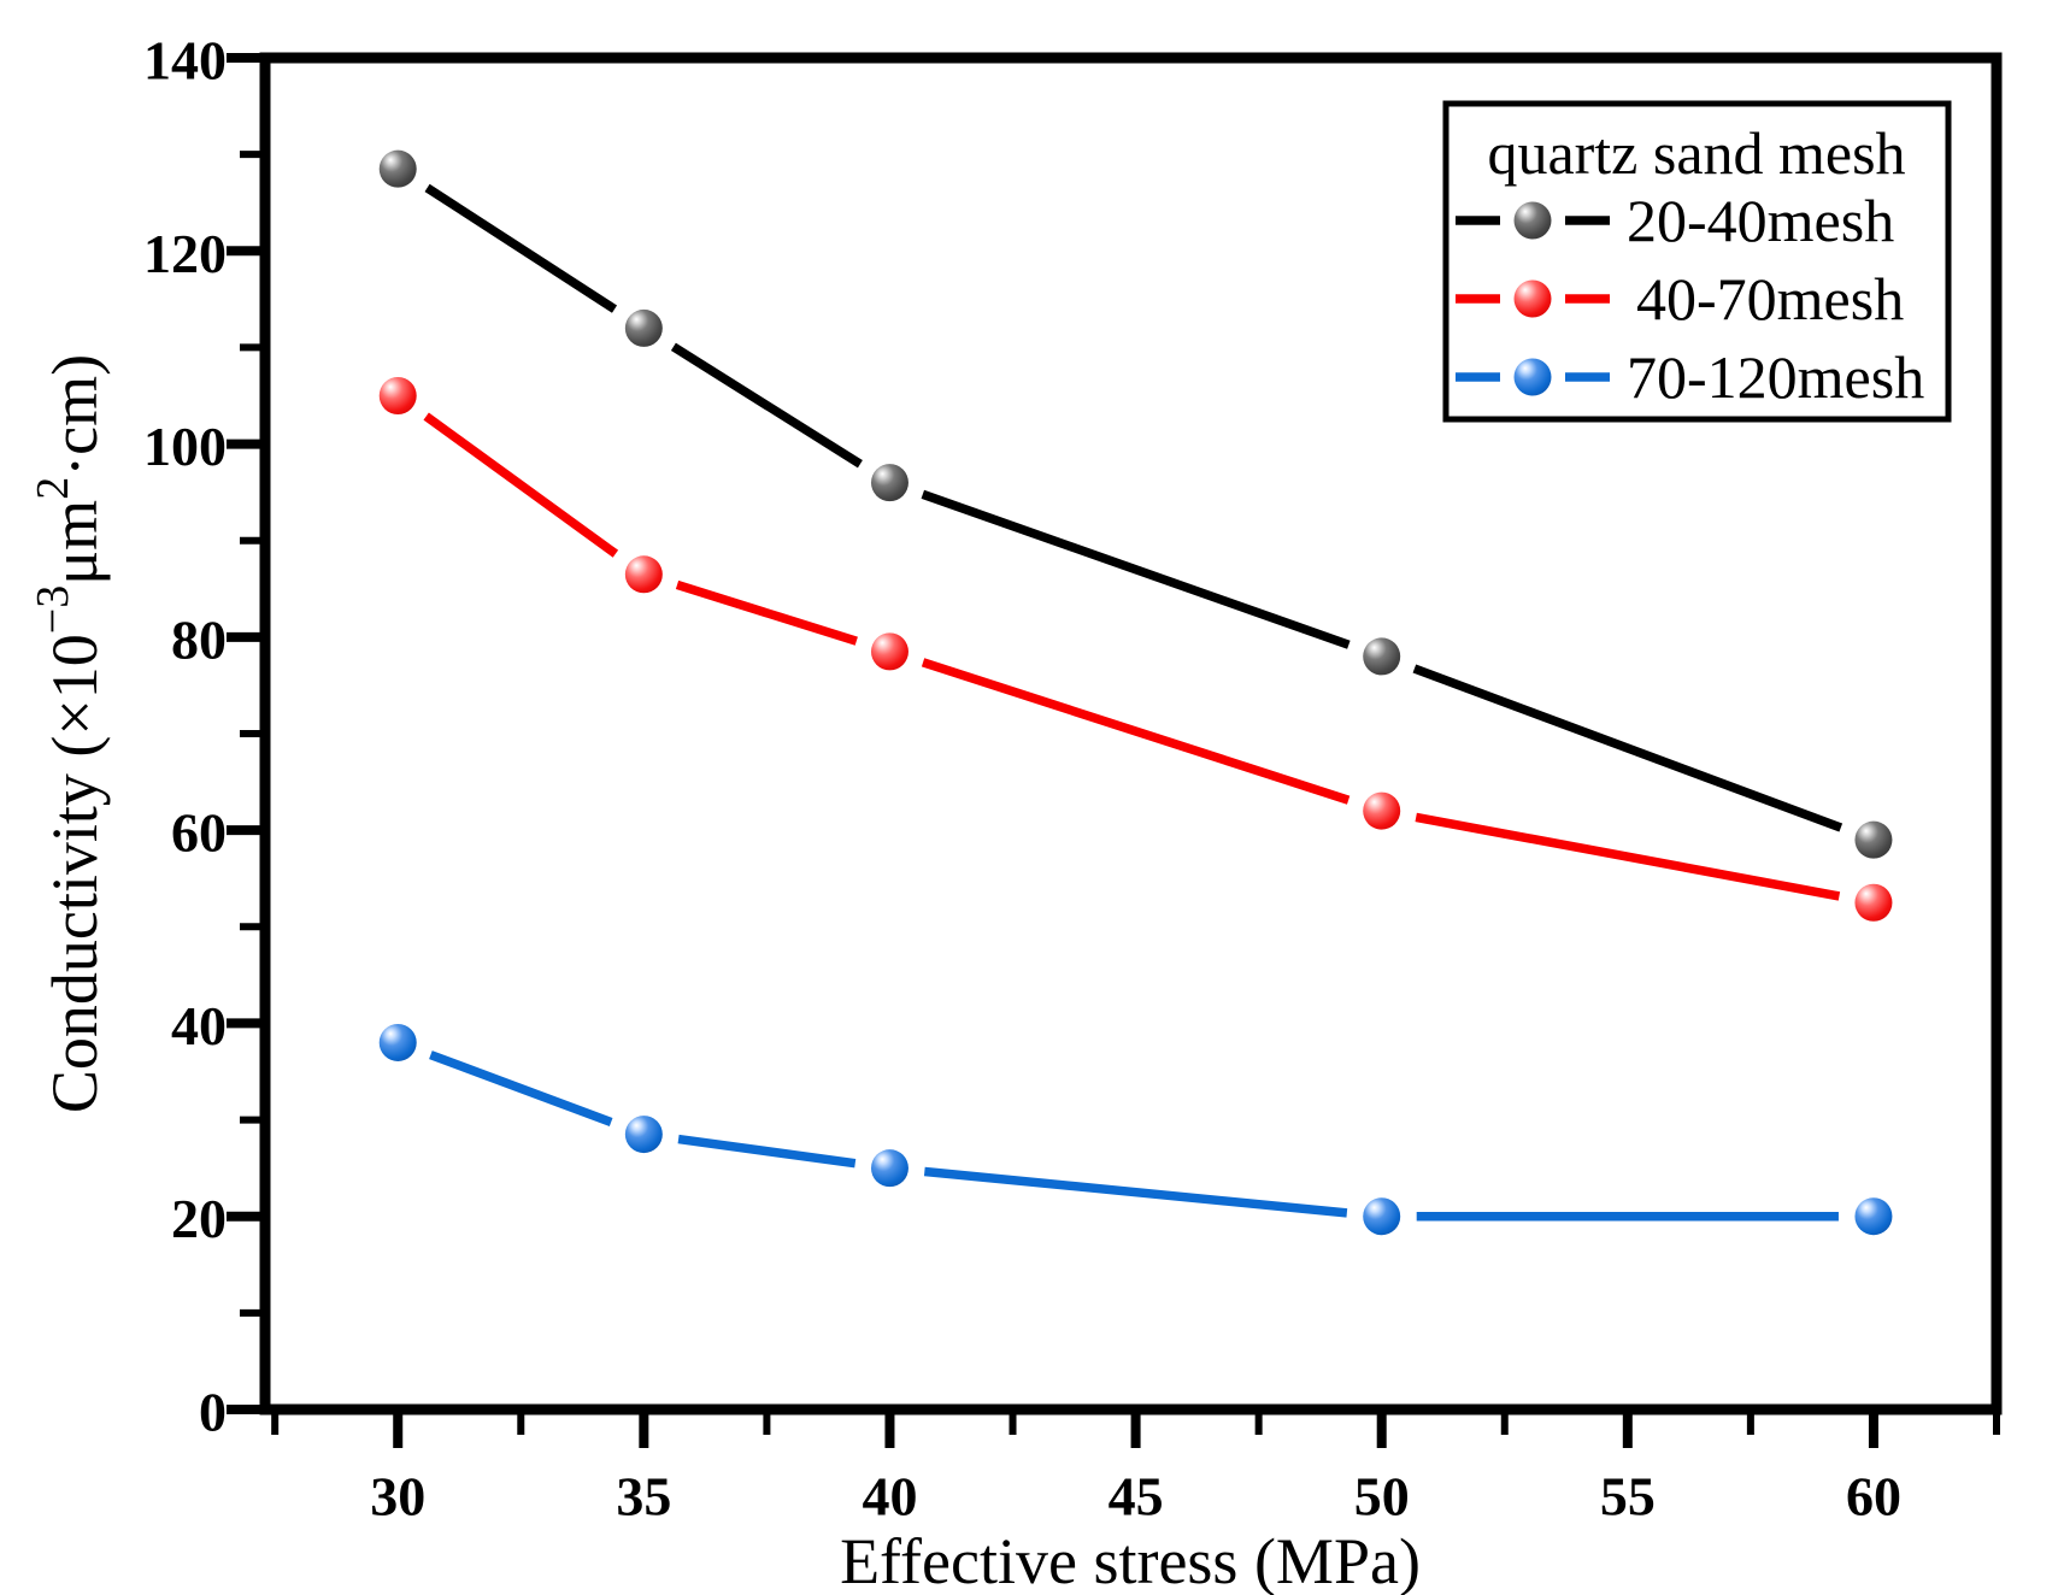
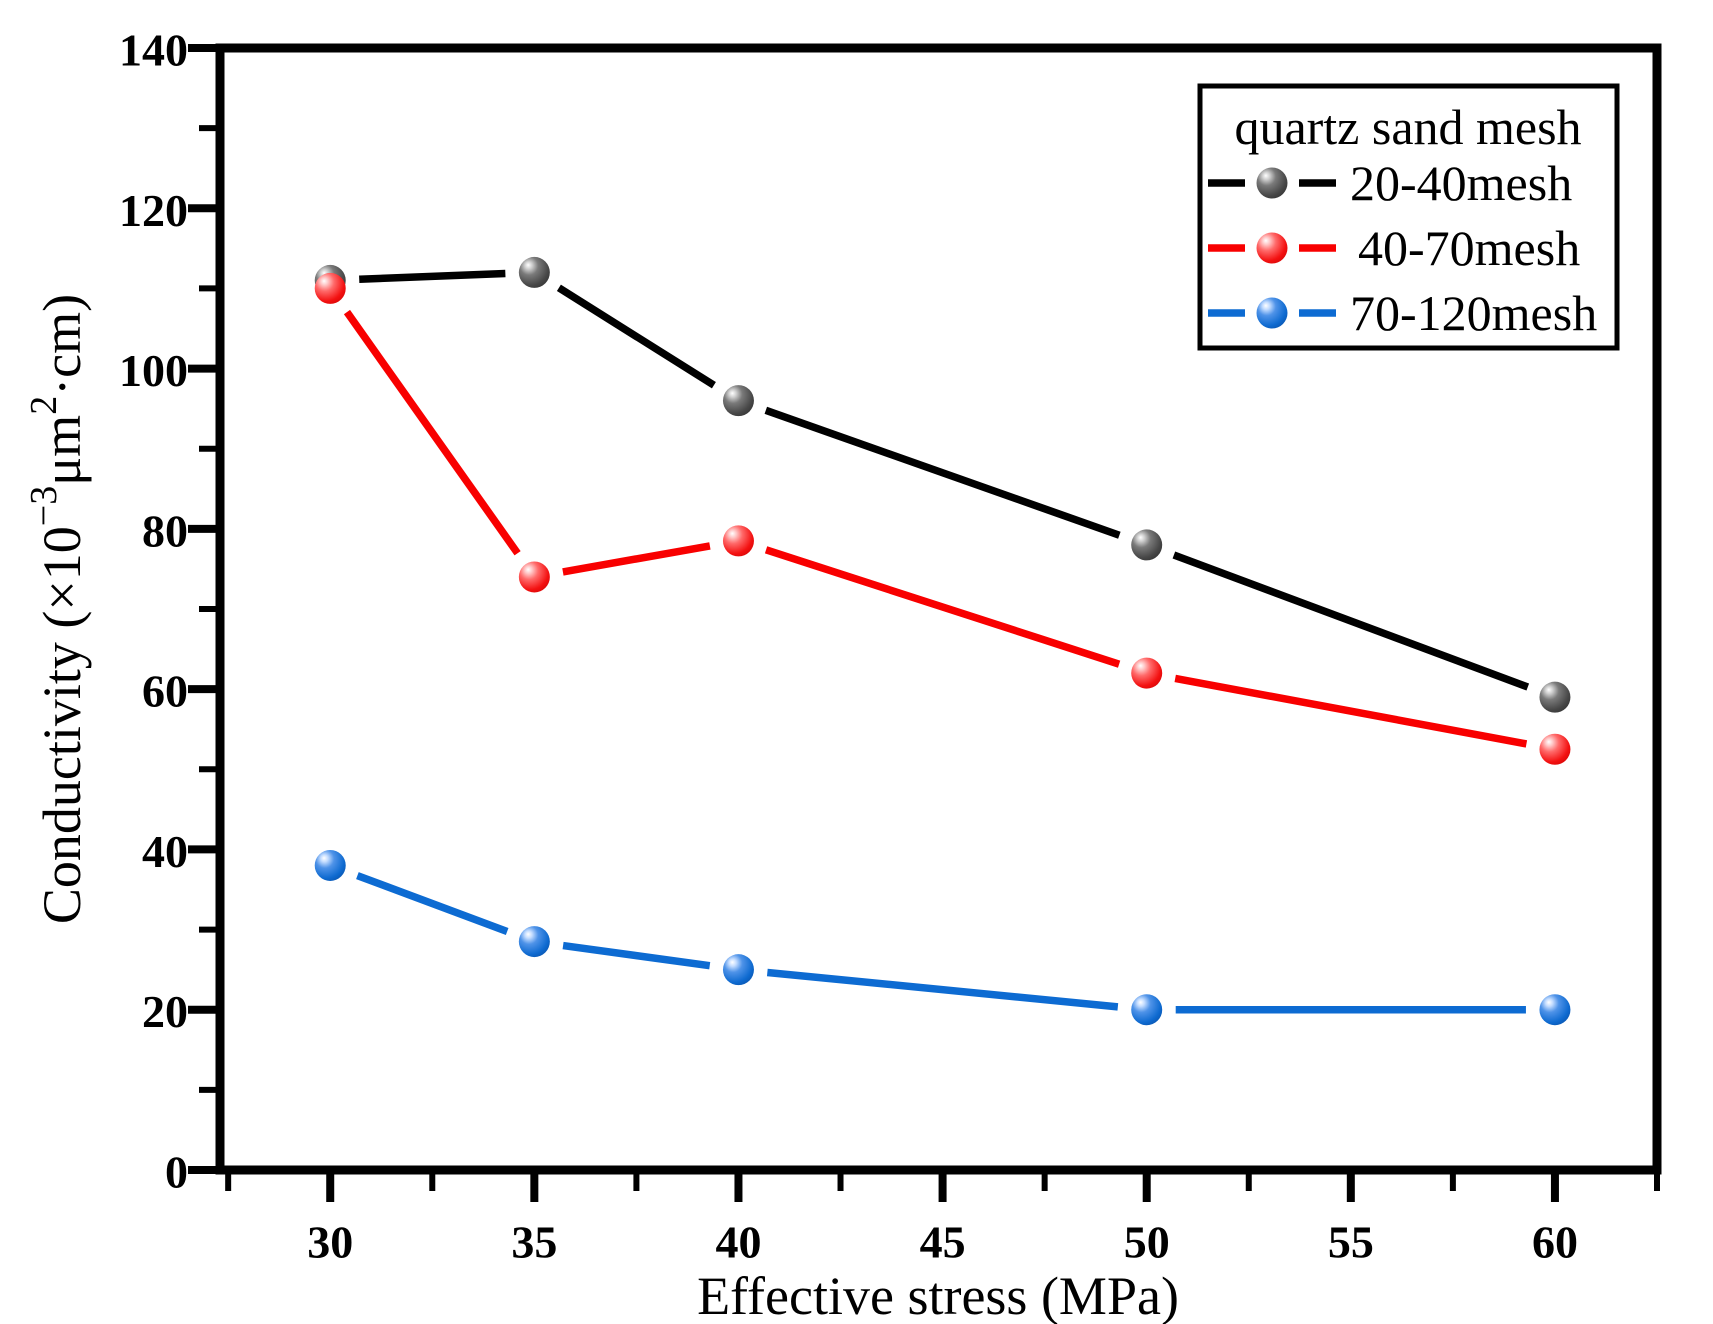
20-40mesh/30: 128 -> 111
40-70mesh/30: 105 -> 110
40-70mesh/35: 86 -> 74
